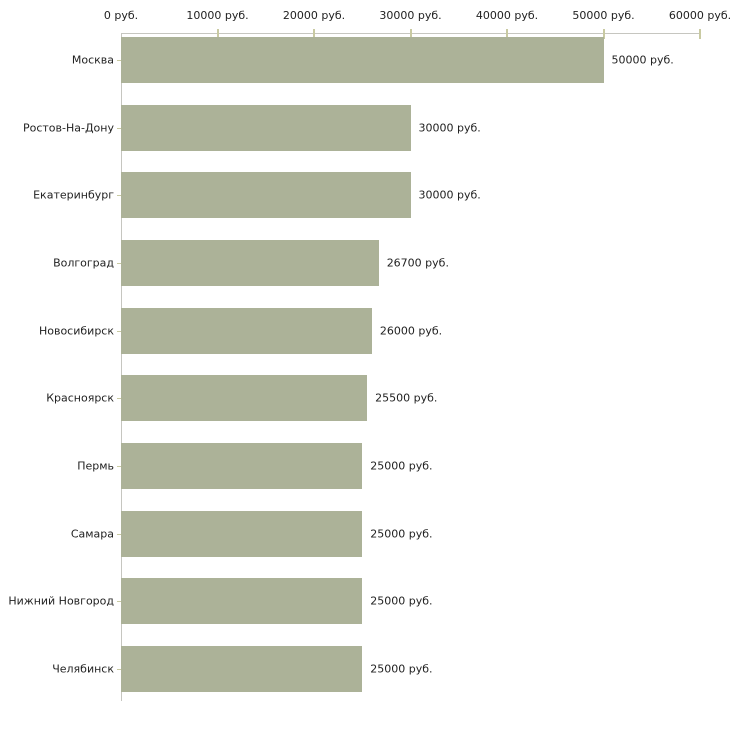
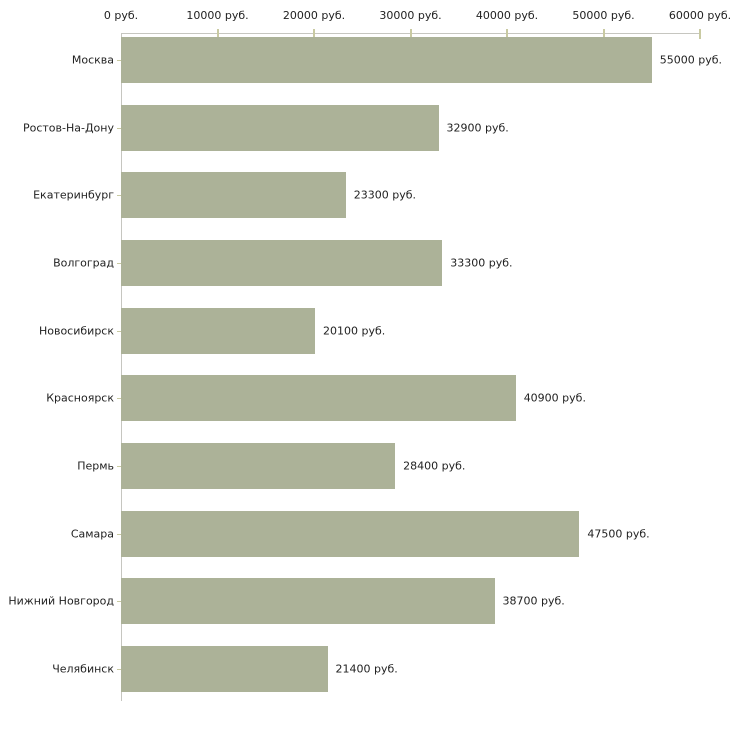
Москва: 50000 -> 55000
Ростов-На-Дону: 30000 -> 32900
Екатеринбург: 30000 -> 23300
Волгоград: 26700 -> 33300
Новосибирск: 26000 -> 20100
Красноярск: 25500 -> 40900
Пермь: 25000 -> 28400
Самара: 25000 -> 47500
Нижний Новгород: 25000 -> 38700
Челябинск: 25000 -> 21400
